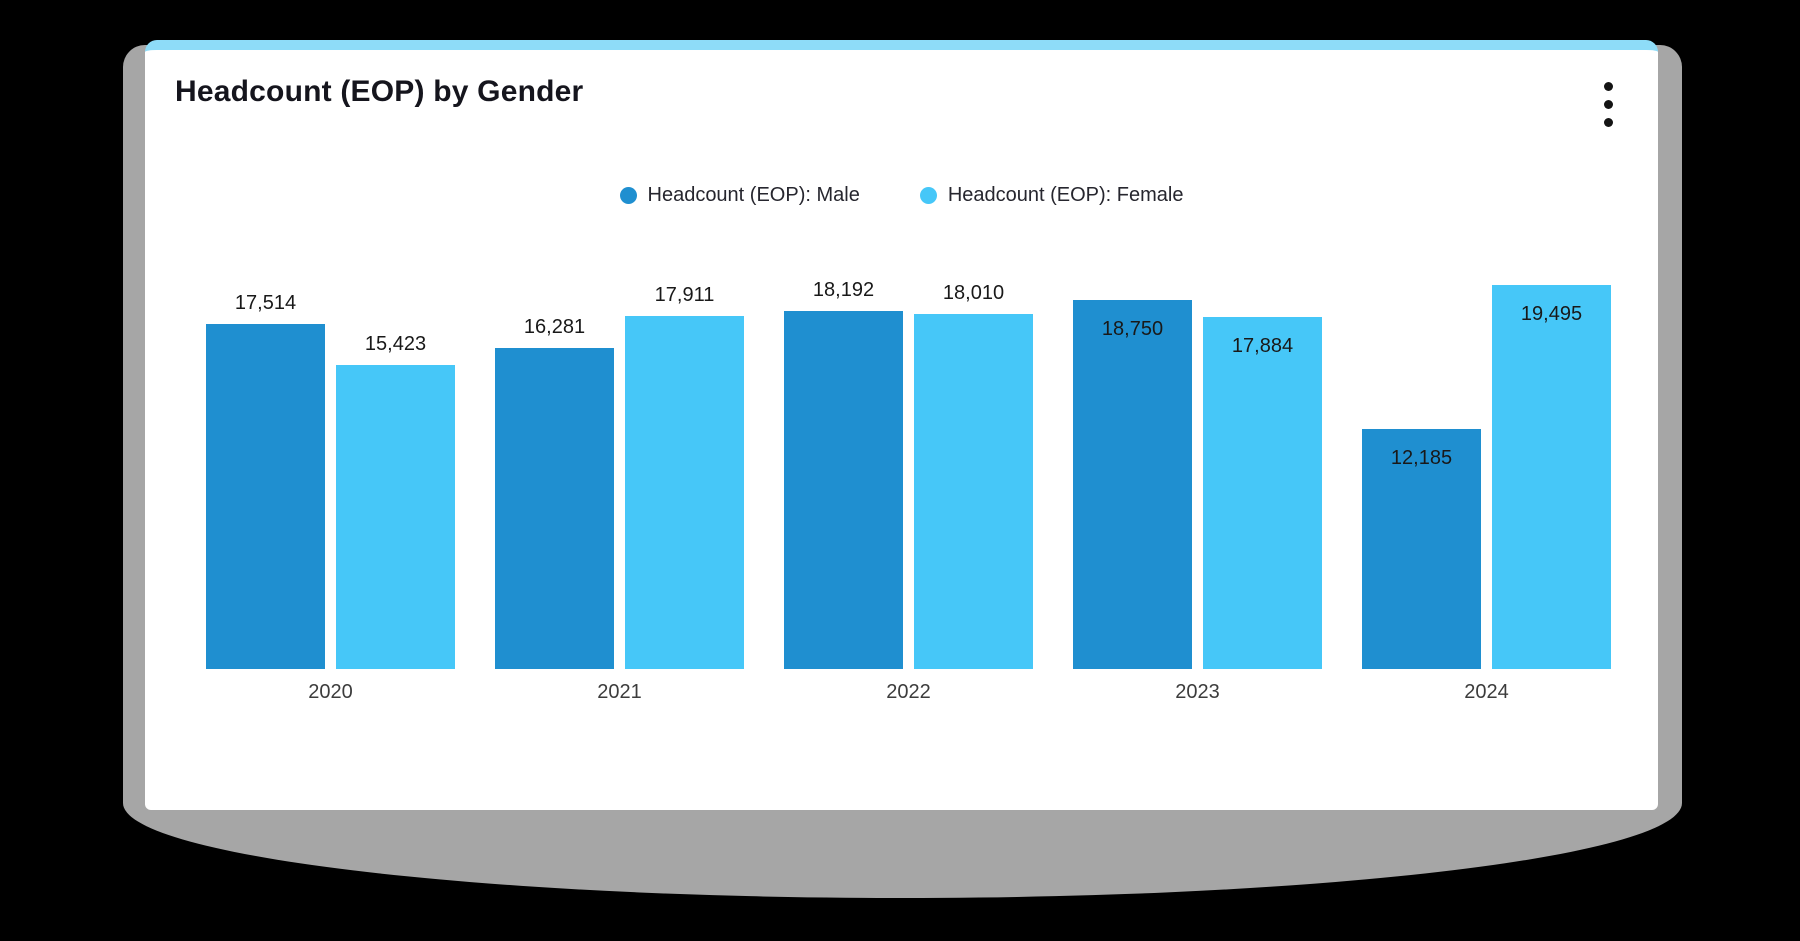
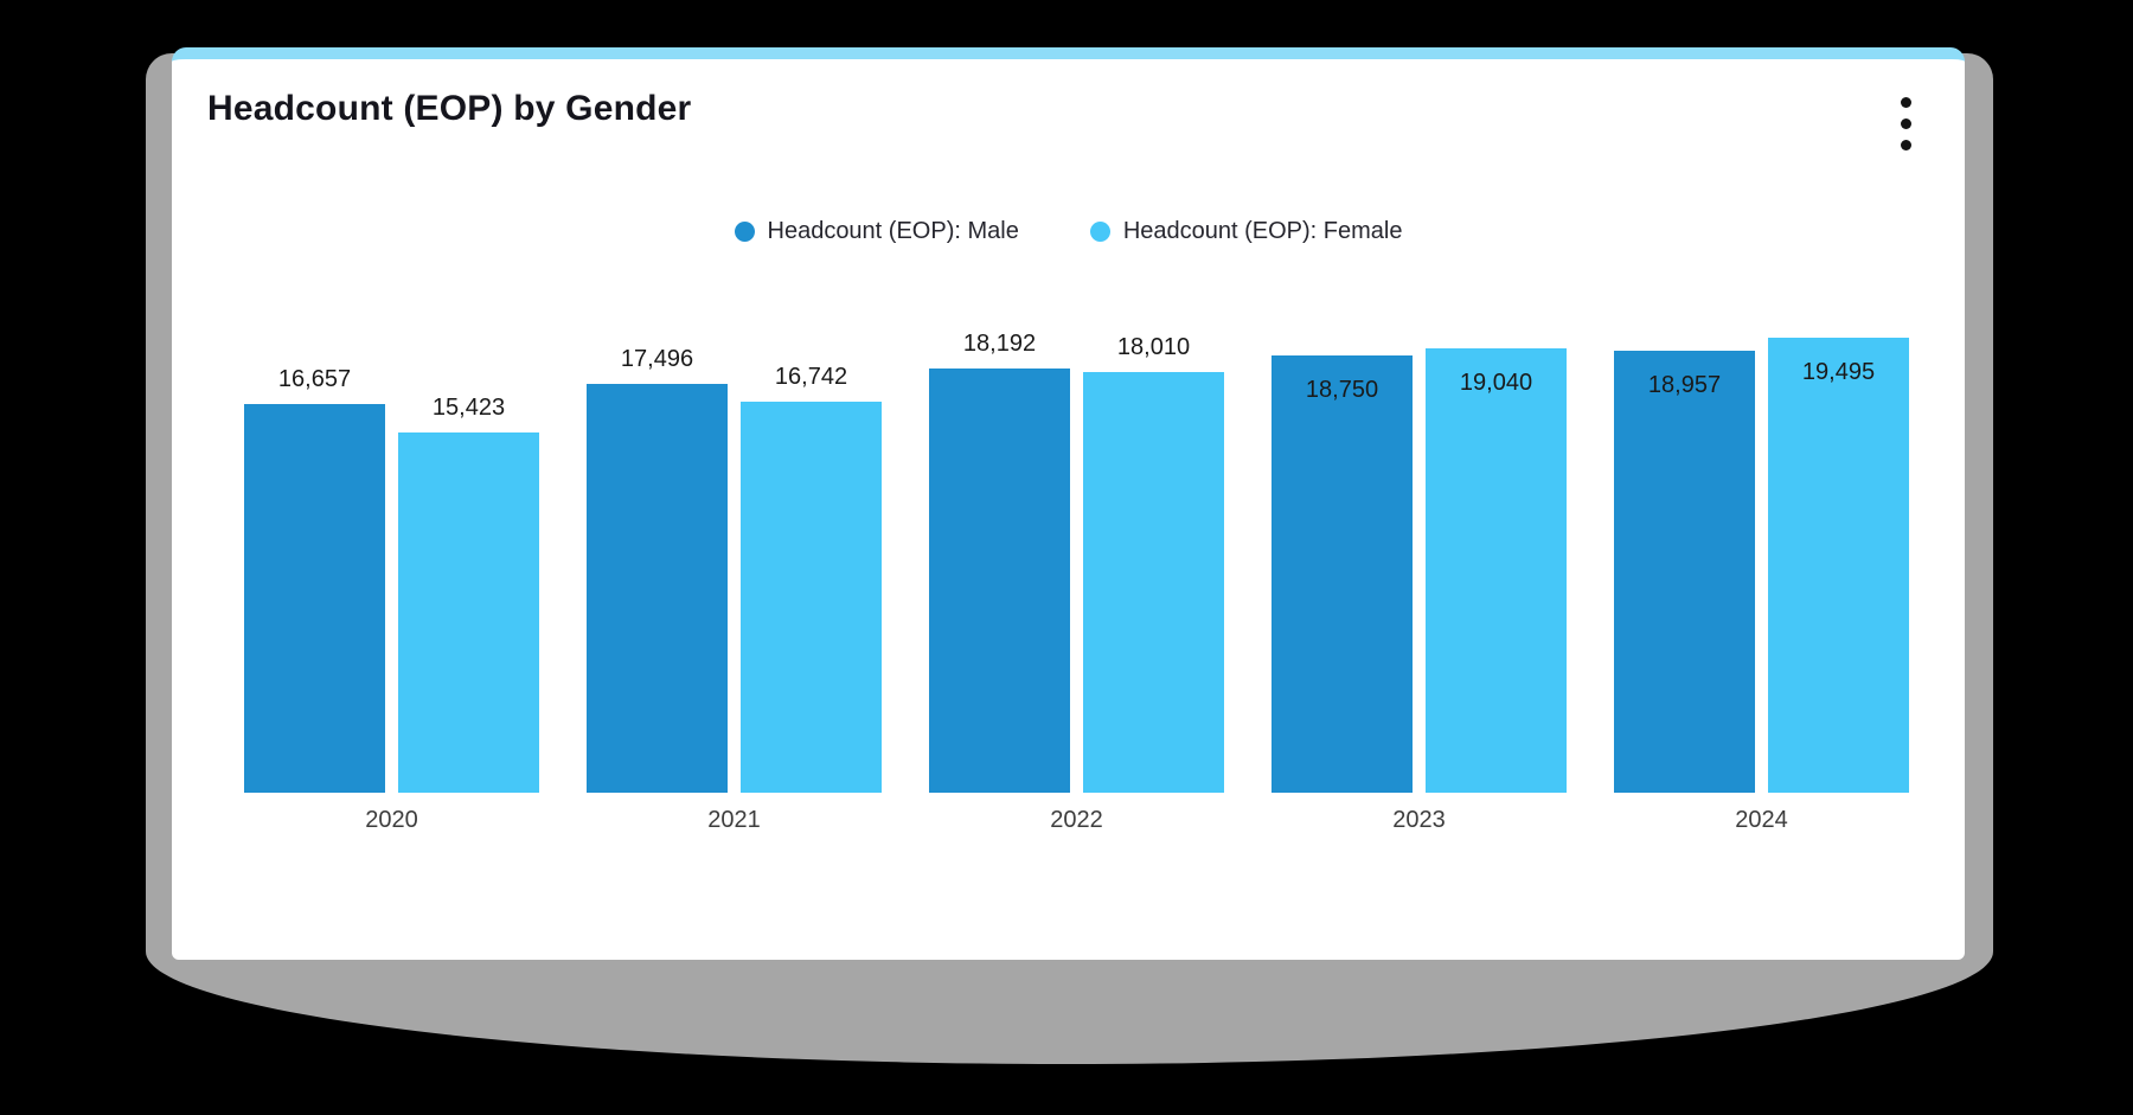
Headcount (EOP): Male/2020: 17,514 -> 16,657
Headcount (EOP): Male/2021: 16,281 -> 17,496
Headcount (EOP): Female/2021: 17,911 -> 16,742
Headcount (EOP): Female/2023: 17,884 -> 19,040
Headcount (EOP): Male/2024: 12,185 -> 18,957
